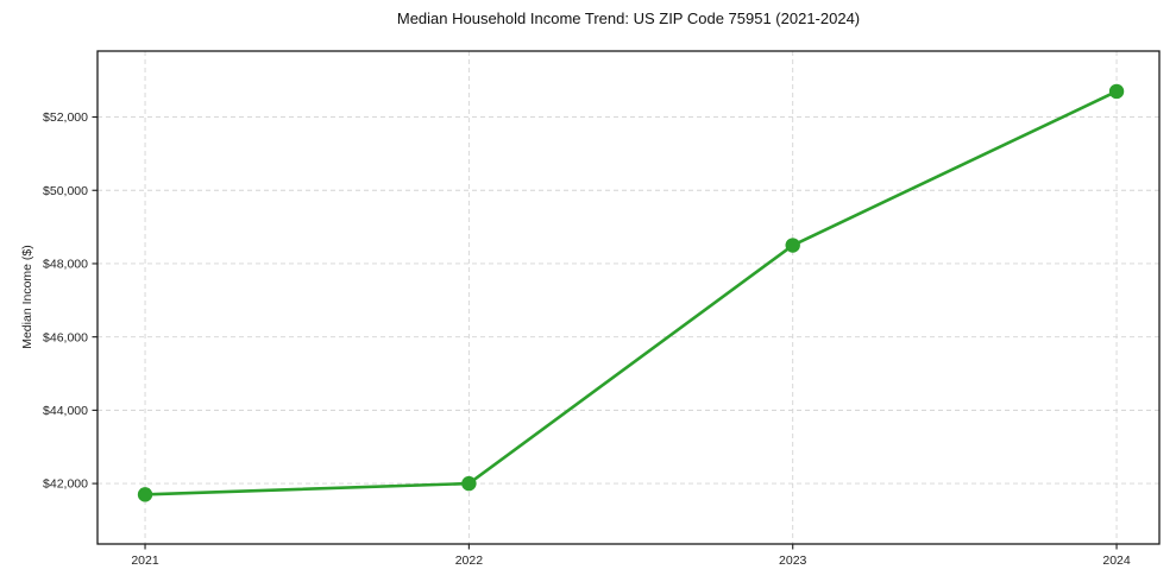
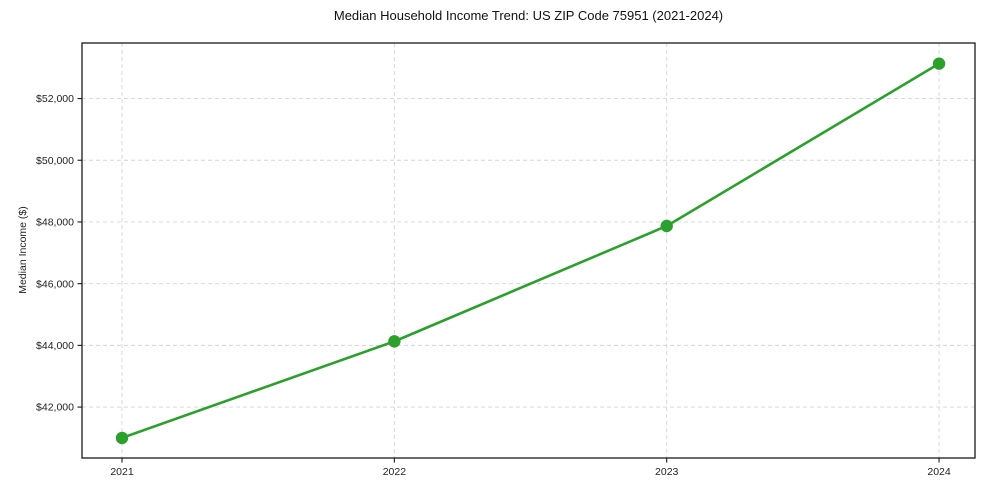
2021: $41700 -> $41000
2022: $42000 -> $44100
2023: $48500 -> $47900
2024: $52700 -> $53100
